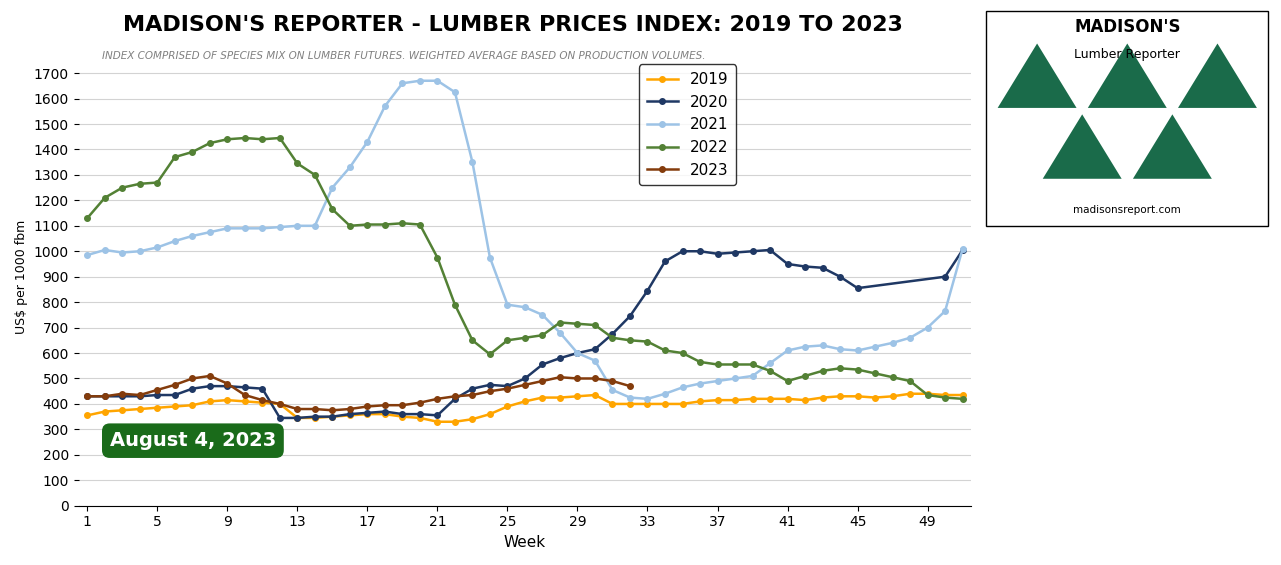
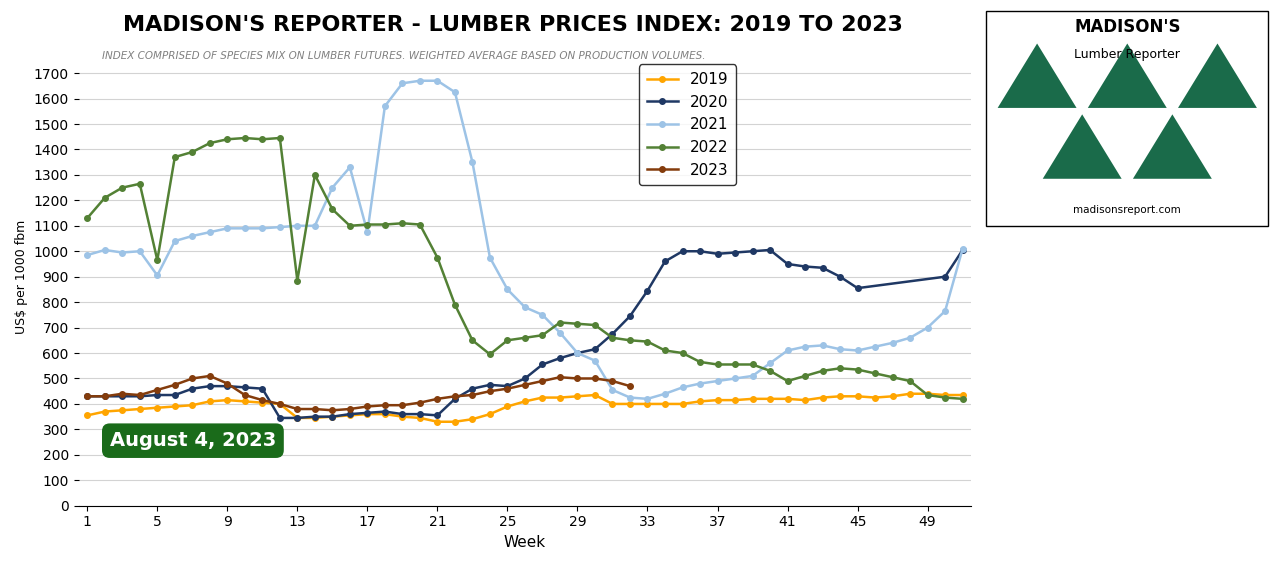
2021/5: 1015 -> 905
2022/5: 1270 -> 965
2022/13: 1345 -> 885
2021/17: 1430 -> 1075
2021/25: 790 -> 850
